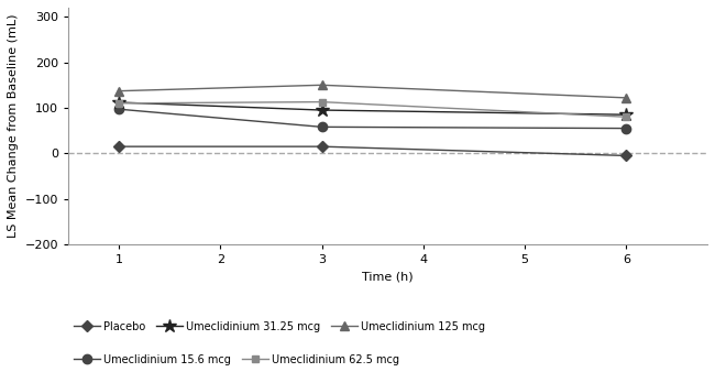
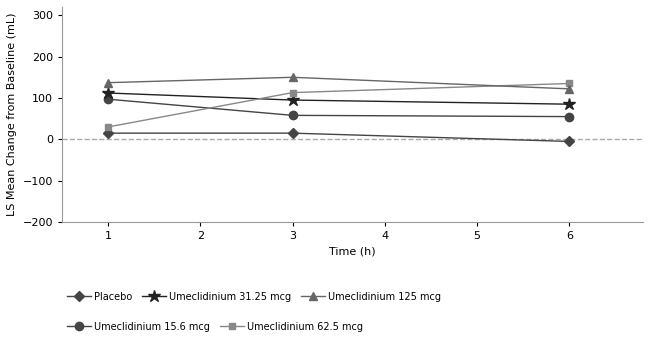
Umeclidinium 62.5 mcg/1: 110 -> 30
Umeclidinium 62.5 mcg/6: 80 -> 135
